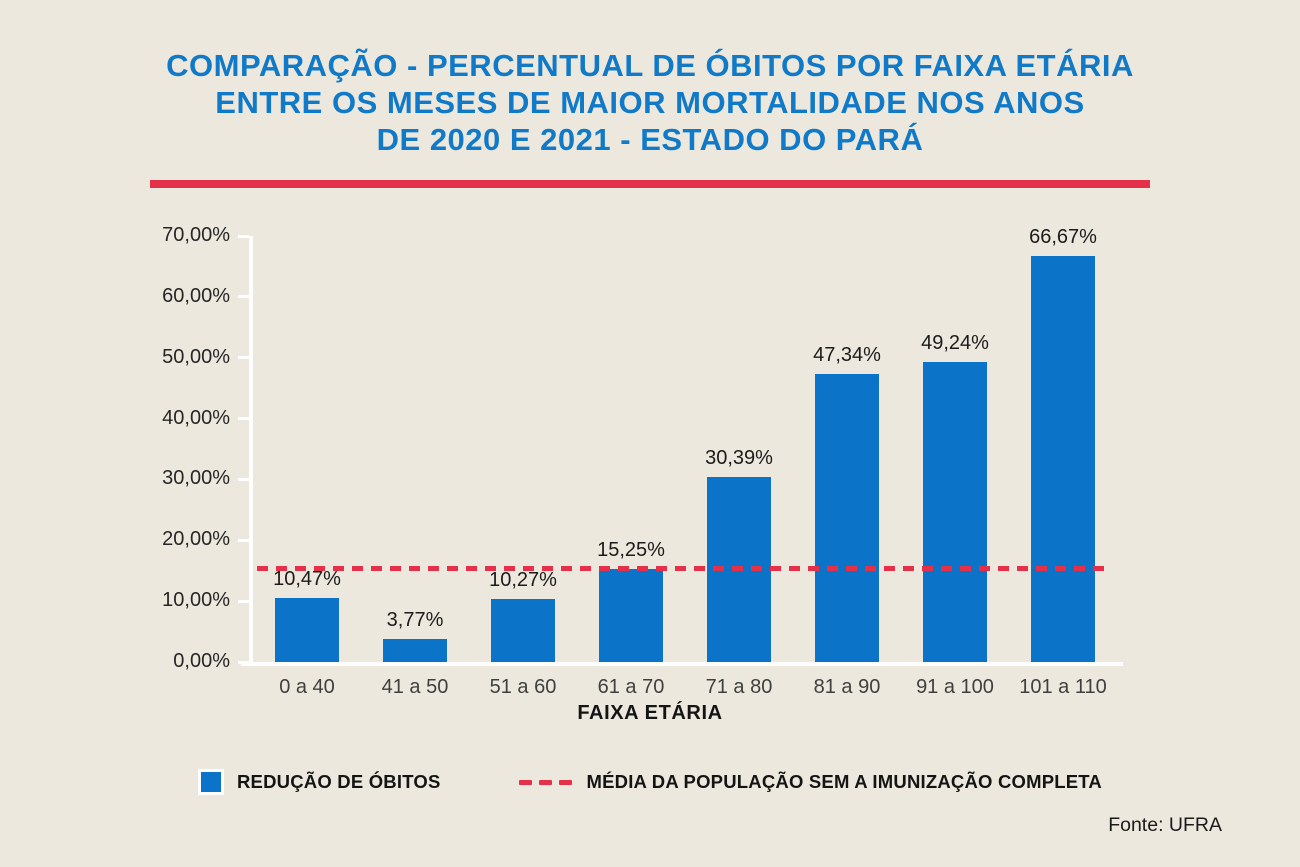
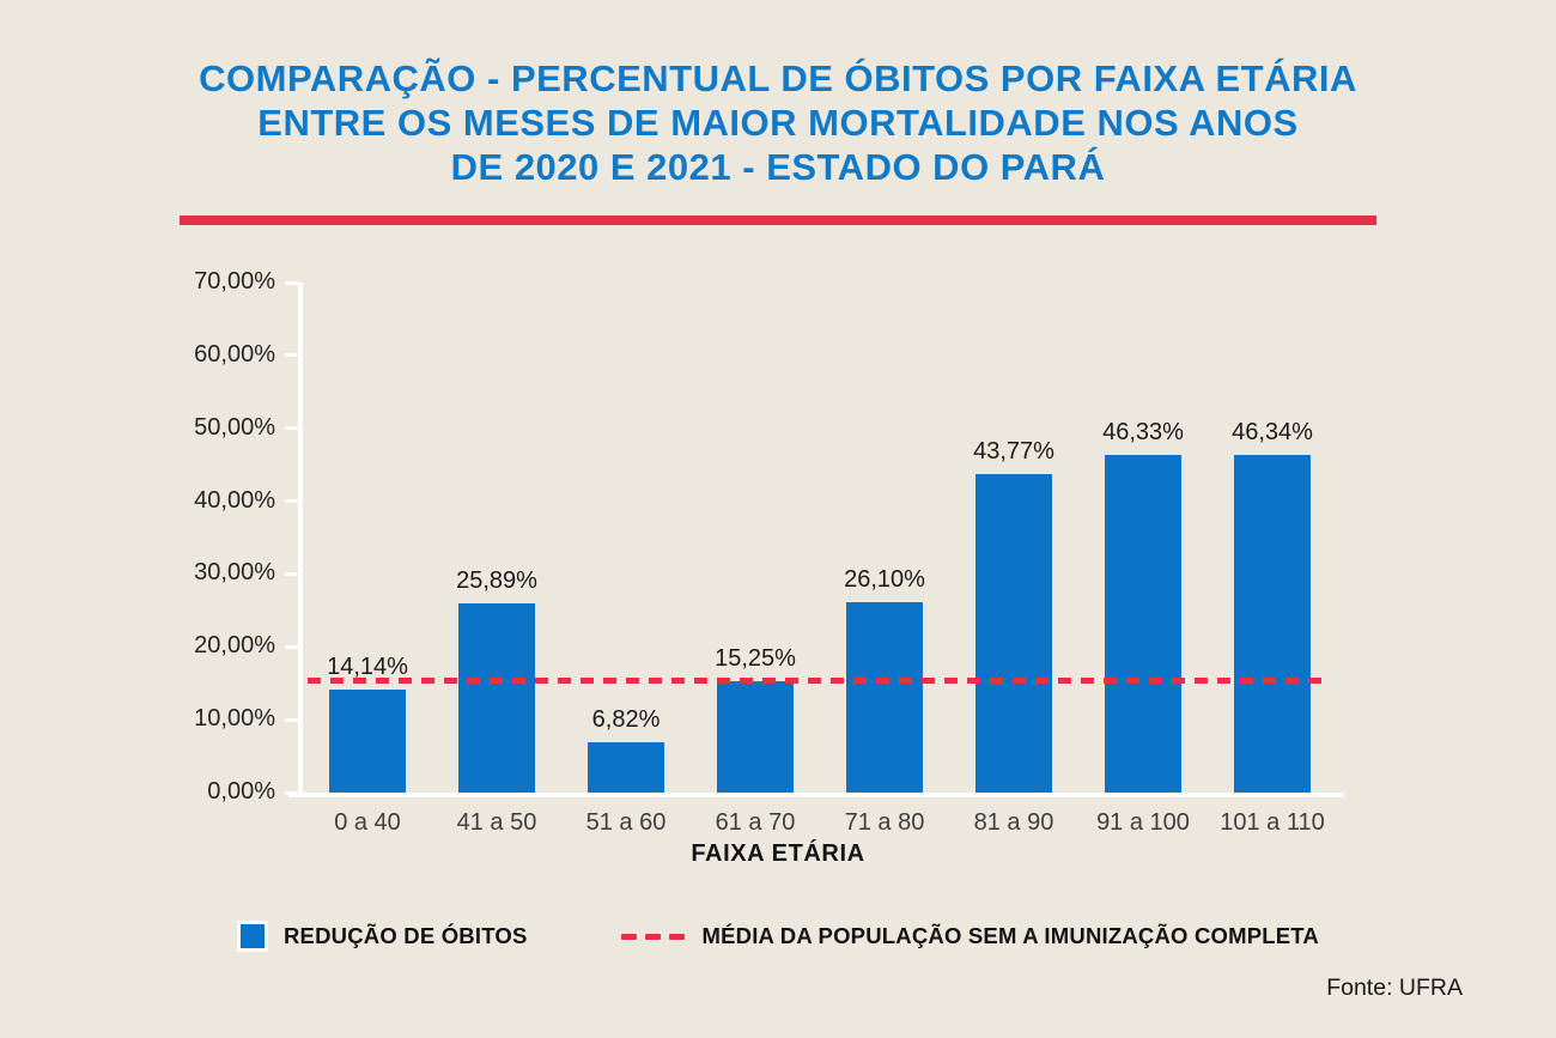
0 a 40: 10,47% -> 14,14%
41 a 50: 3,77% -> 25,89%
51 a 60: 10,27% -> 6,82%
71 a 80: 30,39% -> 26,10%
81 a 90: 47,34% -> 43,77%
91 a 100: 49,24% -> 46,33%
101 a 110: 66,67% -> 46,34%
